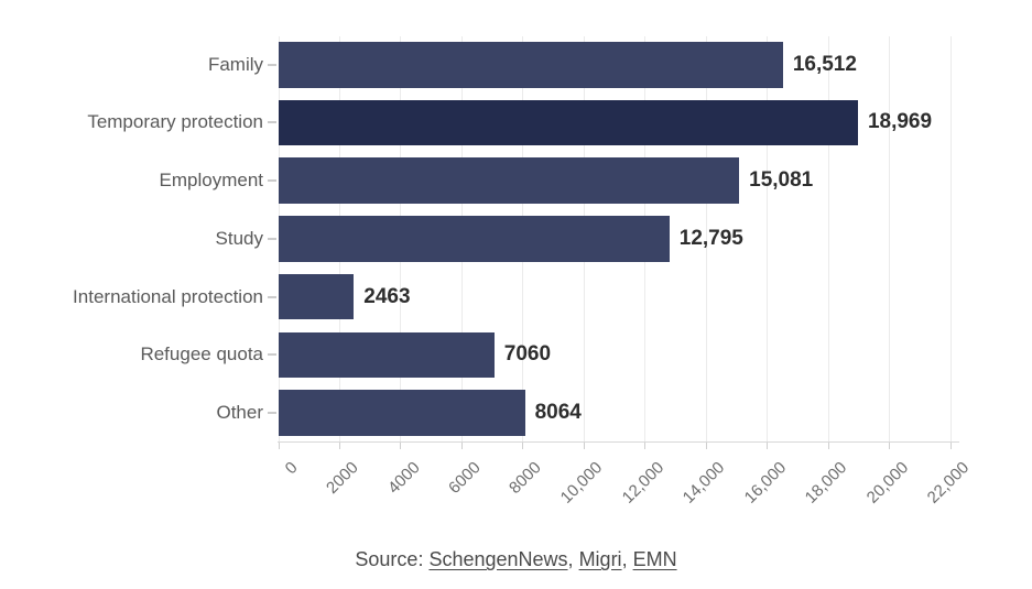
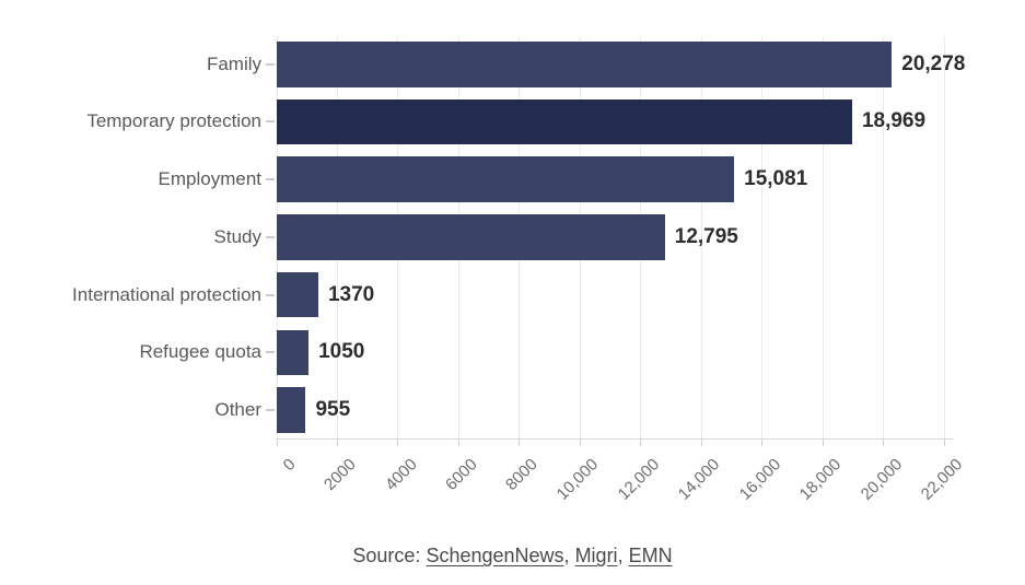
Family: 16,512 -> 20,278
International protection: 2463 -> 1370
Refugee quota: 7060 -> 1050
Other: 8064 -> 955
